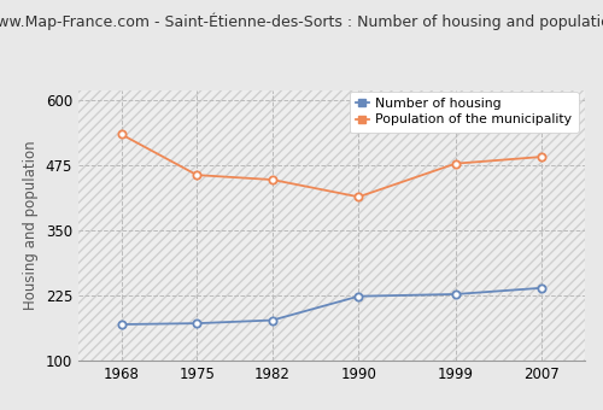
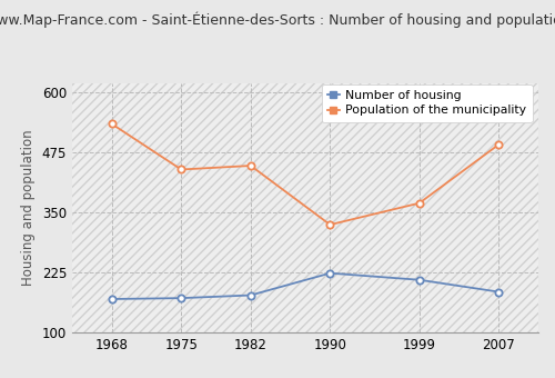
Population of the municipality/1975: 457 -> 440
Population of the municipality/1990: 415 -> 325
Number of housing/1999: 228 -> 210
Population of the municipality/1999: 479 -> 370
Number of housing/2007: 240 -> 185
